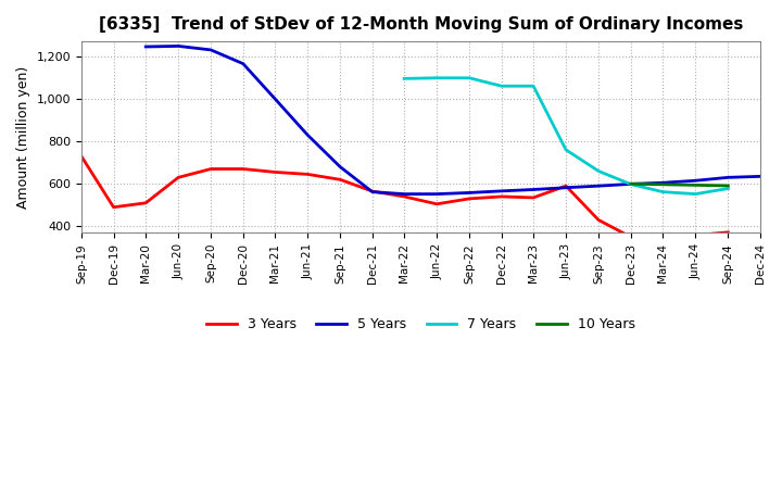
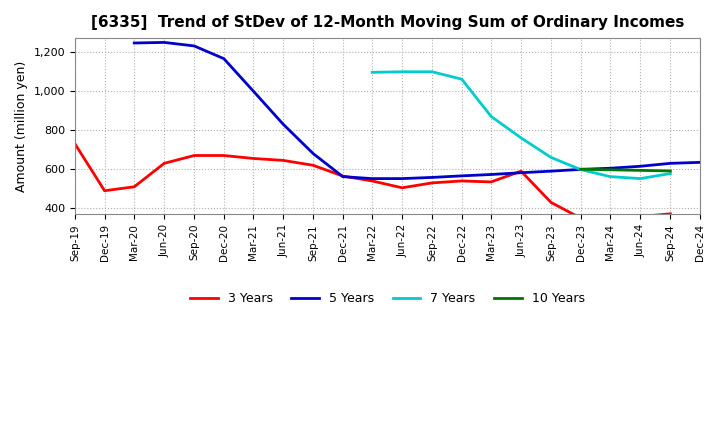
7 Years/Mar-23: 1,060 -> 870
